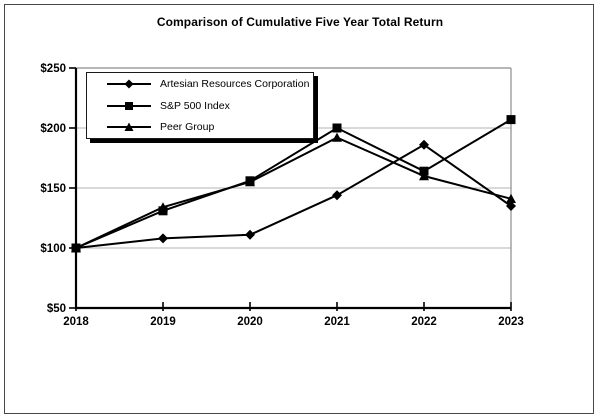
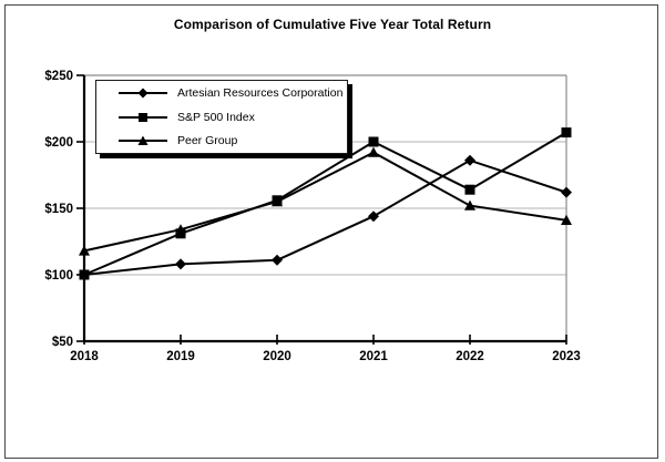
Peer Group/2018: $100 -> $118
Peer Group/2022: $160 -> $152
Artesian Resources Corporation/2023: $135 -> $162
